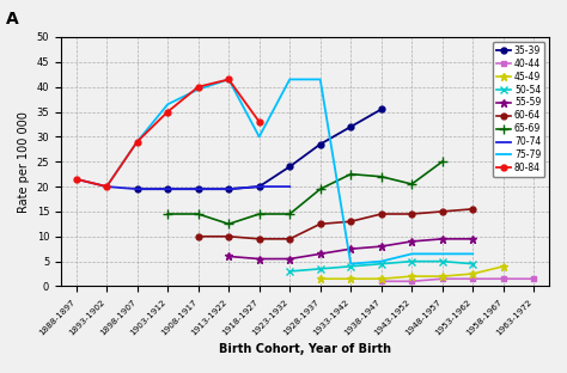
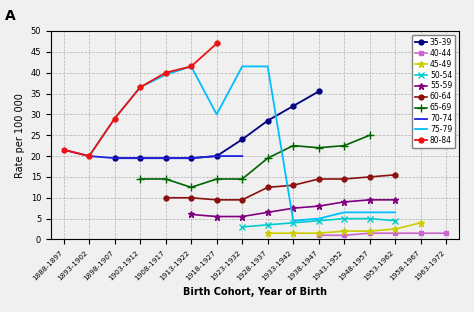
80-84/1903-1912: 35.0 -> 36.5
80-84/1918-1927: 33.0 -> 47.0
65-69/1943-1952: 20.5 -> 22.5
